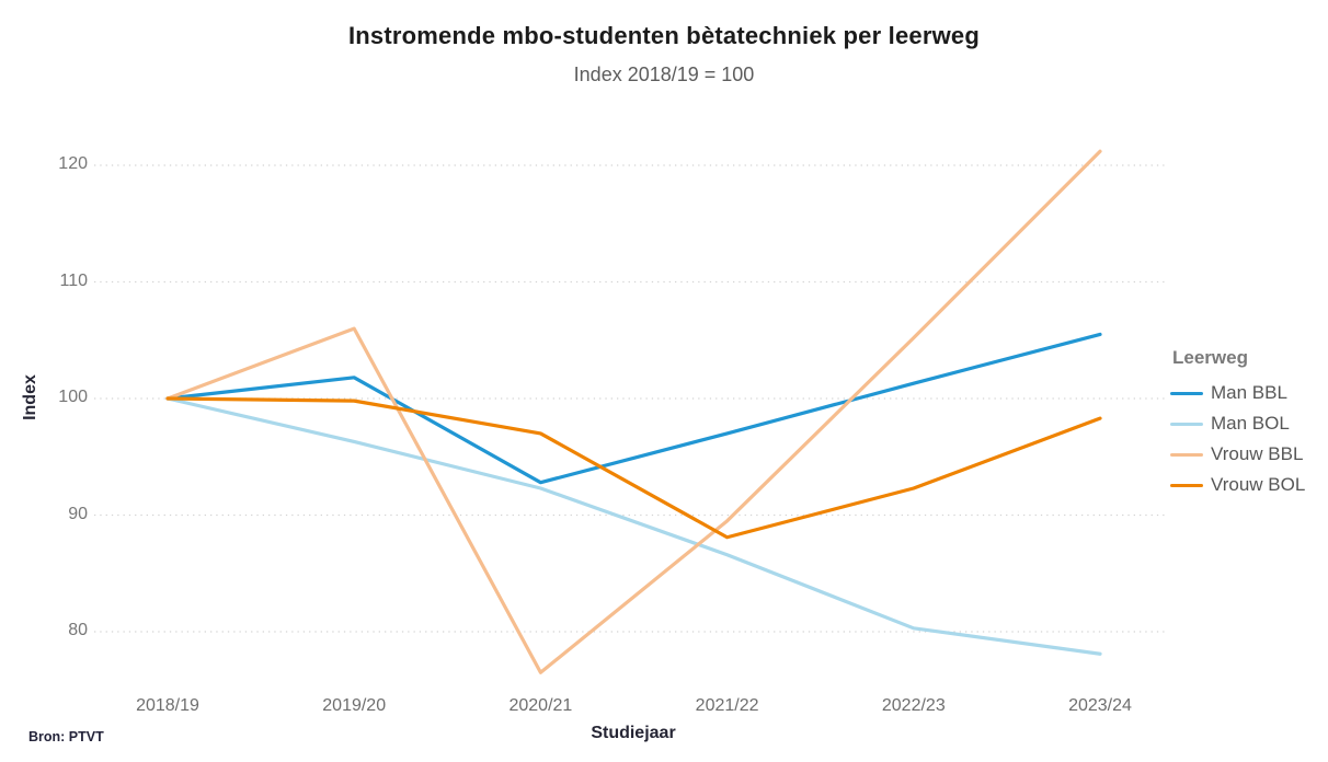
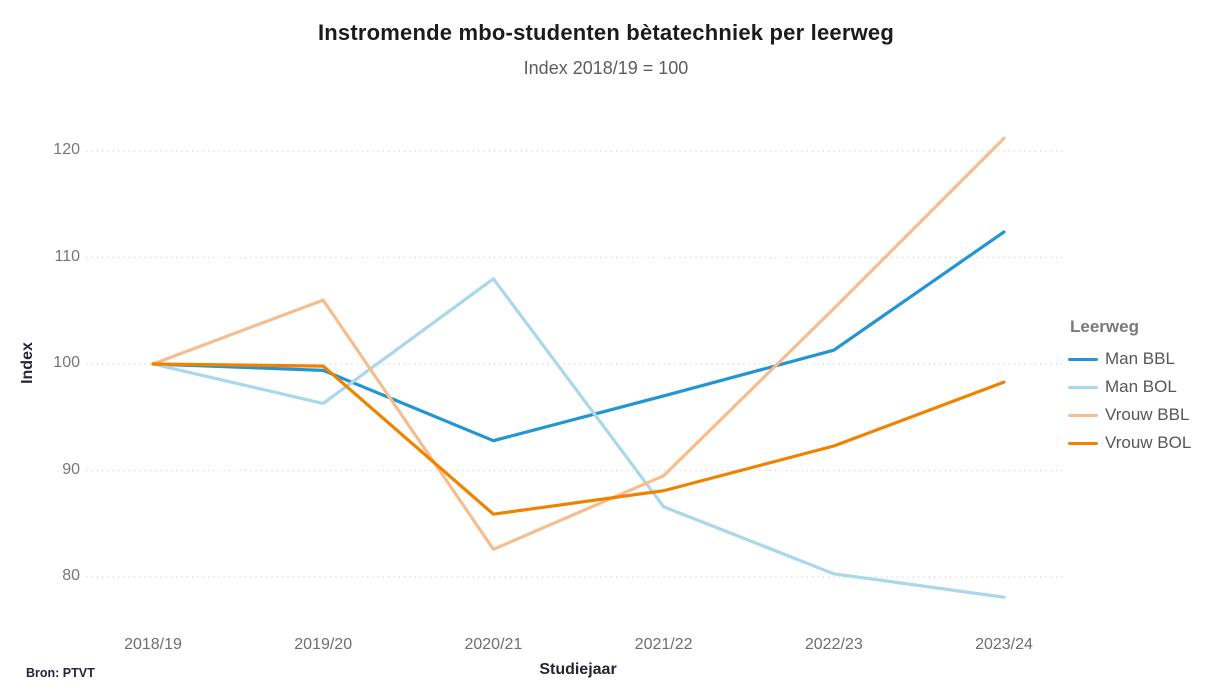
Man BBL/2019/20: 101.8 -> 99.4
Man BOL/2020/21: 92.3 -> 108.0
Vrouw BBL/2020/21: 76.5 -> 82.6
Vrouw BOL/2020/21: 97.0 -> 85.9
Man BBL/2023/24: 105.5 -> 112.4
